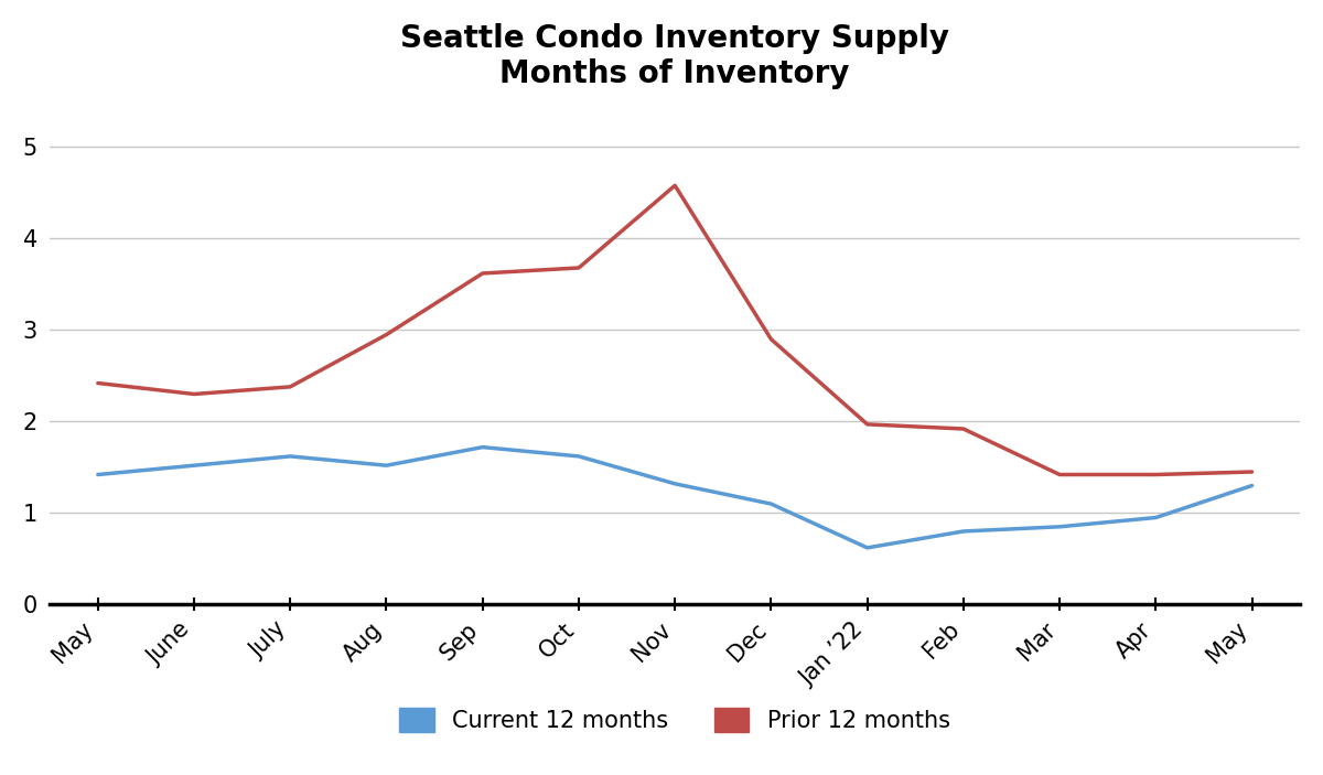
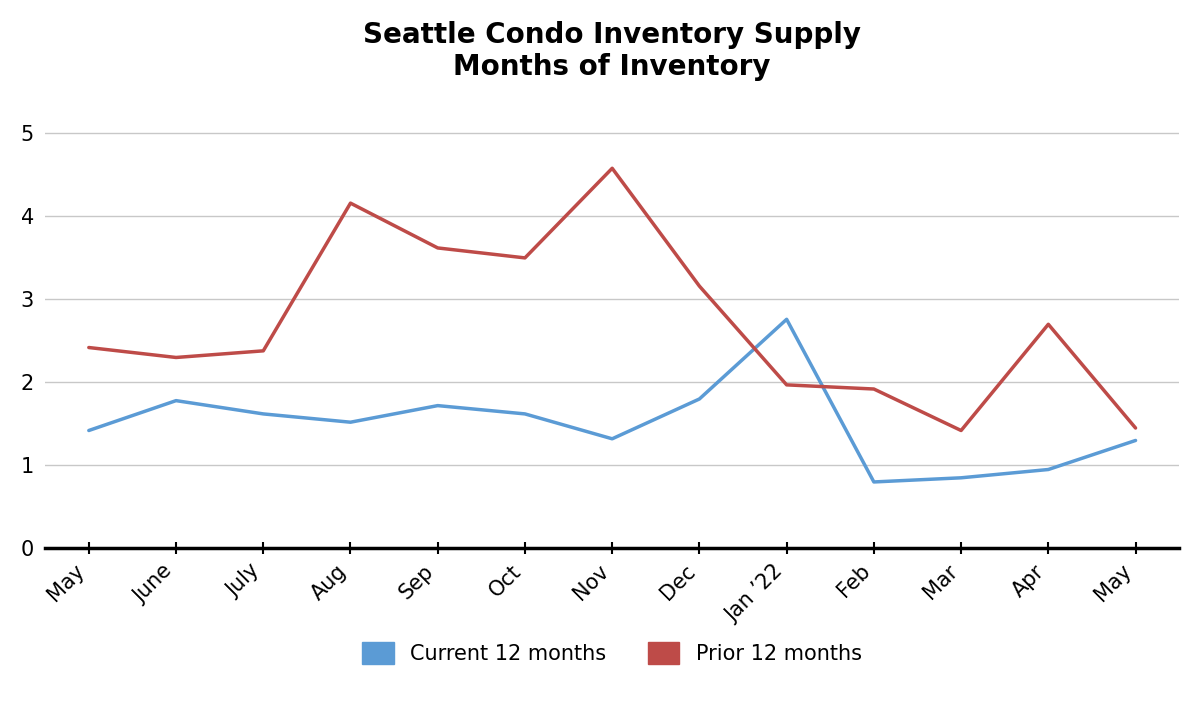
Current 12 months/June: 1.52 -> 1.78
Prior 12 months/Aug: 2.95 -> 4.16
Prior 12 months/Oct: 3.68 -> 3.50
Current 12 months/Dec: 1.10 -> 1.80
Prior 12 months/Dec: 2.90 -> 3.16
Current 12 months/Jan ’22: 0.62 -> 2.76
Prior 12 months/Apr: 1.42 -> 2.70
